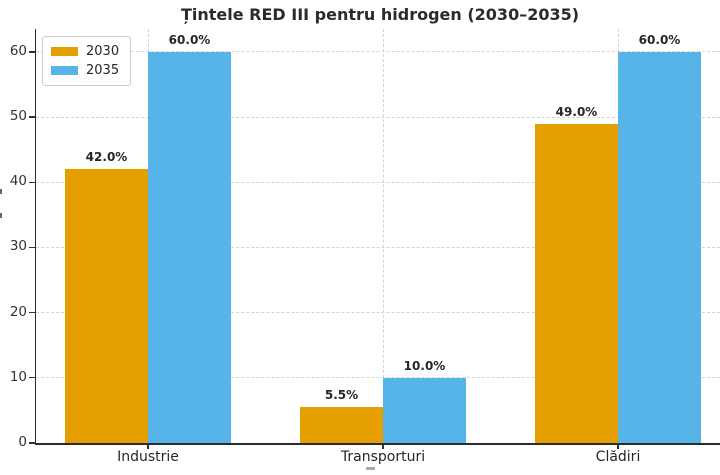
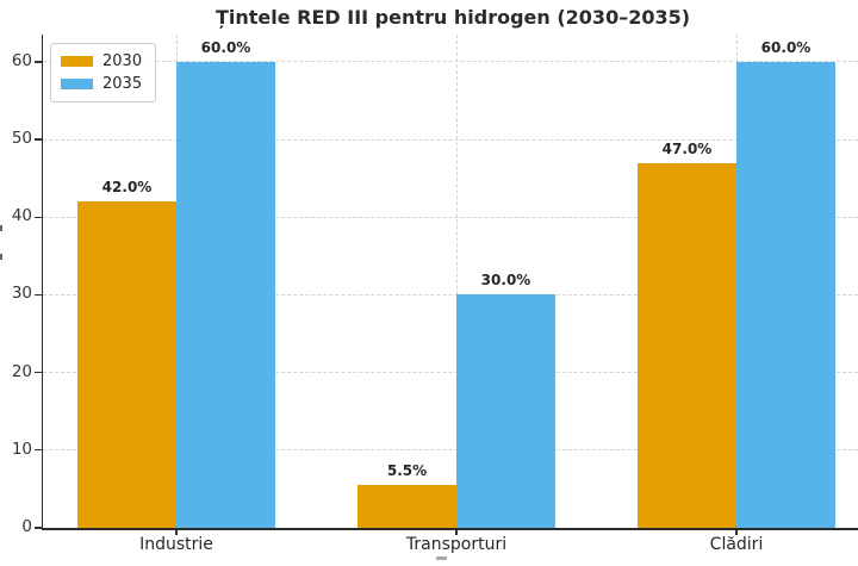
2035/Transporturi: 10.0% -> 30.0%
2030/Clădiri: 49.0% -> 47.0%
